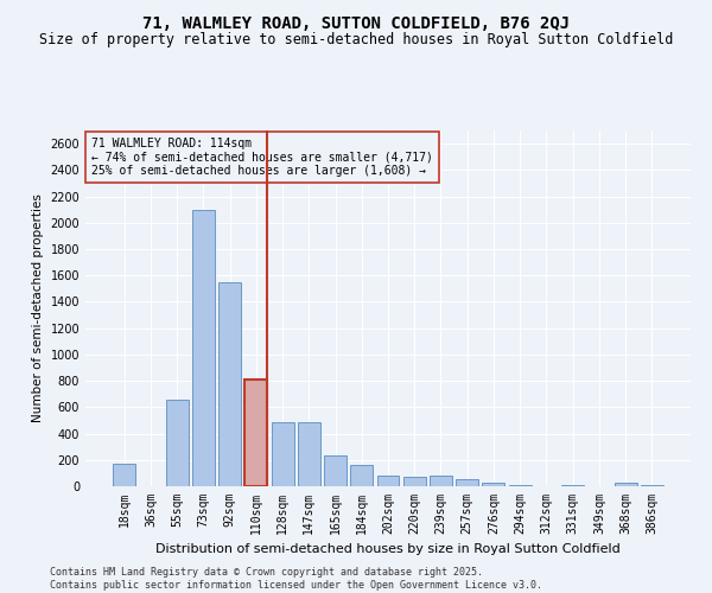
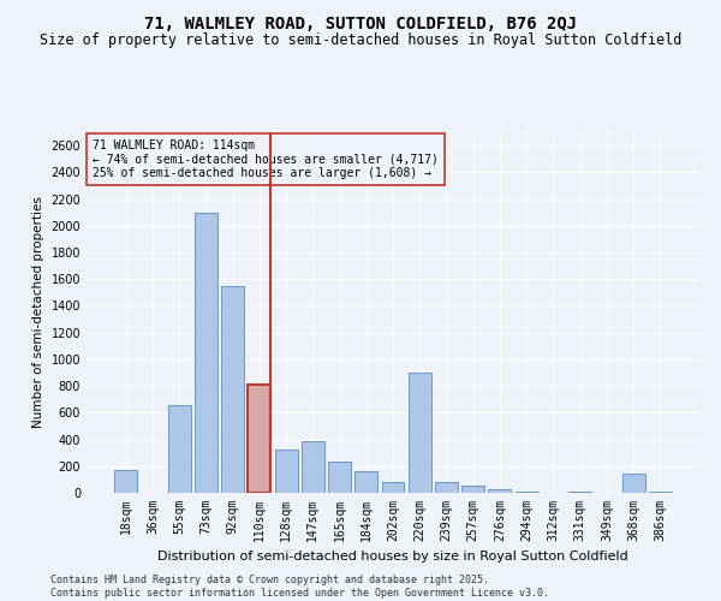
128sqm: 490 -> 320
147sqm: 490 -> 390
220sqm: 80 -> 900
368sqm: 30 -> 140
